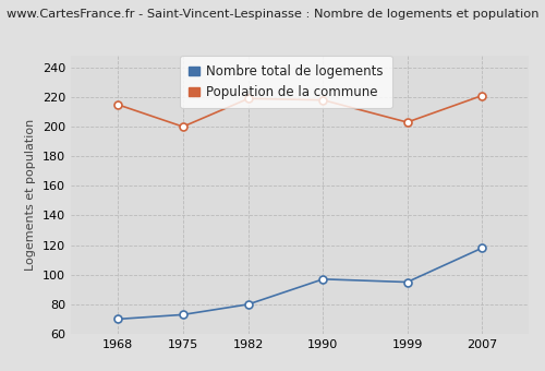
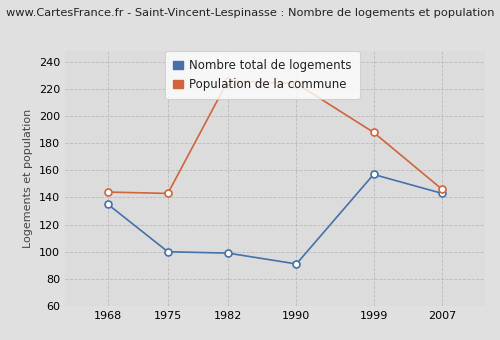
Nombre total de logements/1968: 70 -> 135
Population de la commune/1968: 215 -> 144
Nombre total de logements/1975: 73 -> 100
Population de la commune/1975: 200 -> 143
Nombre total de logements/1982: 80 -> 99
Population de la commune/1982: 219 -> 226
Nombre total de logements/1990: 97 -> 91
Population de la commune/1990: 218 -> 224
Nombre total de logements/1999: 95 -> 157
Population de la commune/1999: 203 -> 188
Nombre total de logements/2007: 118 -> 143
Population de la commune/2007: 221 -> 146
